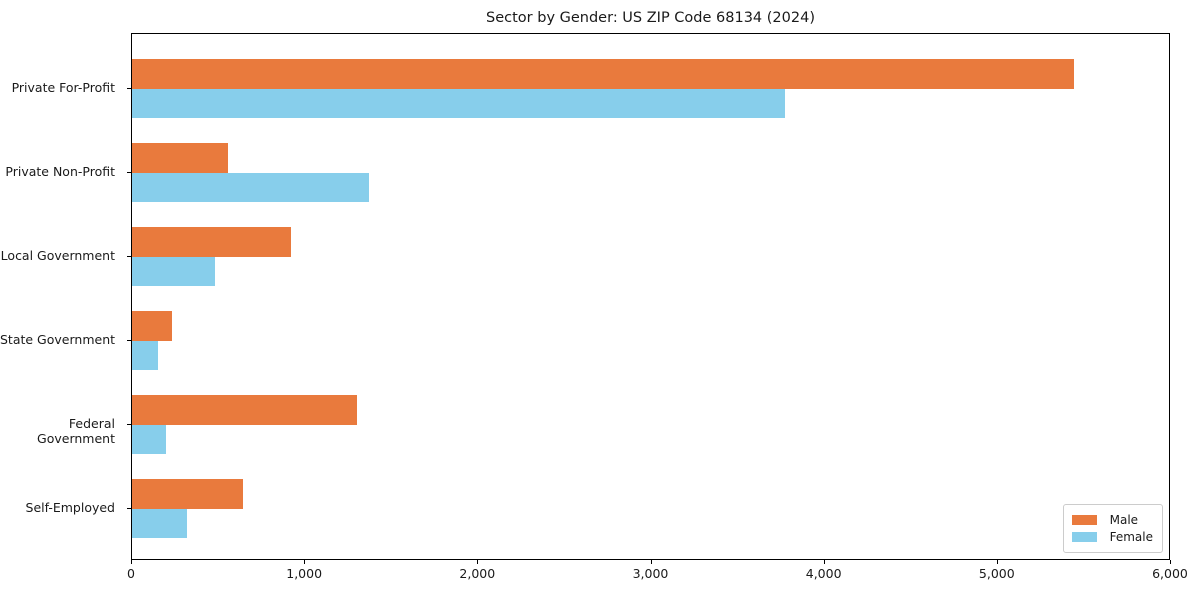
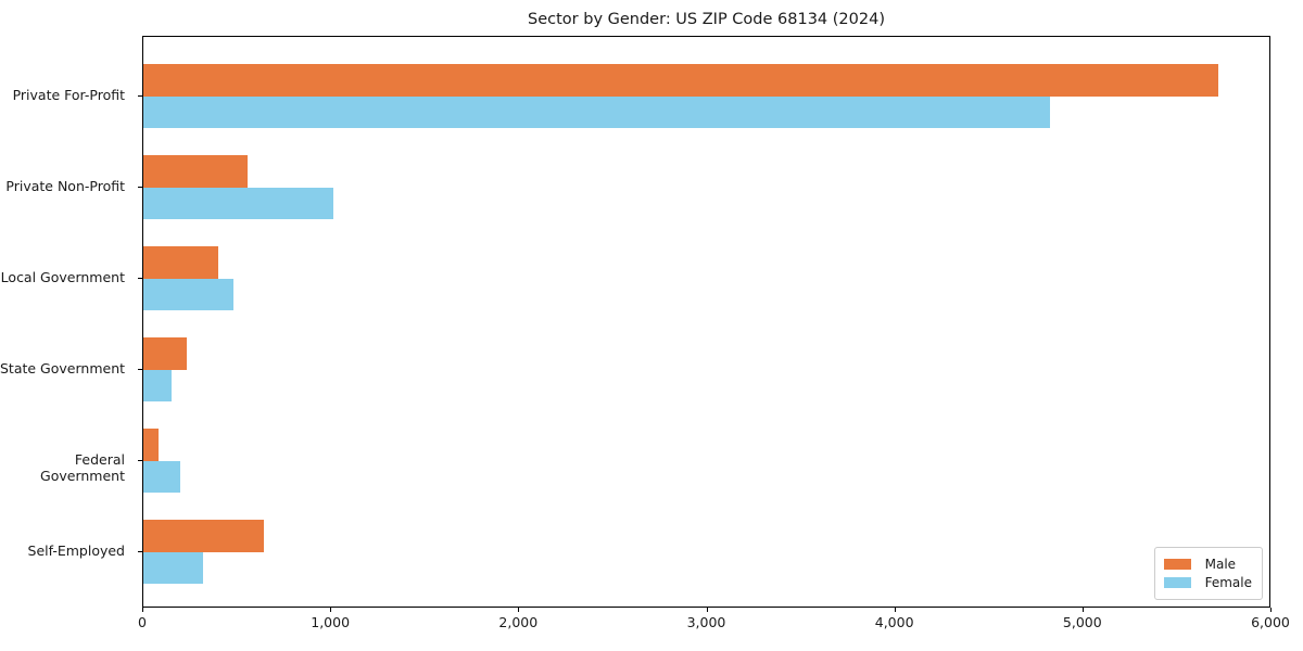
Male/Private For-Profit: 5450 -> 5730
Female/Private For-Profit: 3780 -> 4830
Female/Private Non-Profit: 1370 -> 1010
Male/Local Government: 920 -> 400
Male/Federal Government: 1300 -> 80
